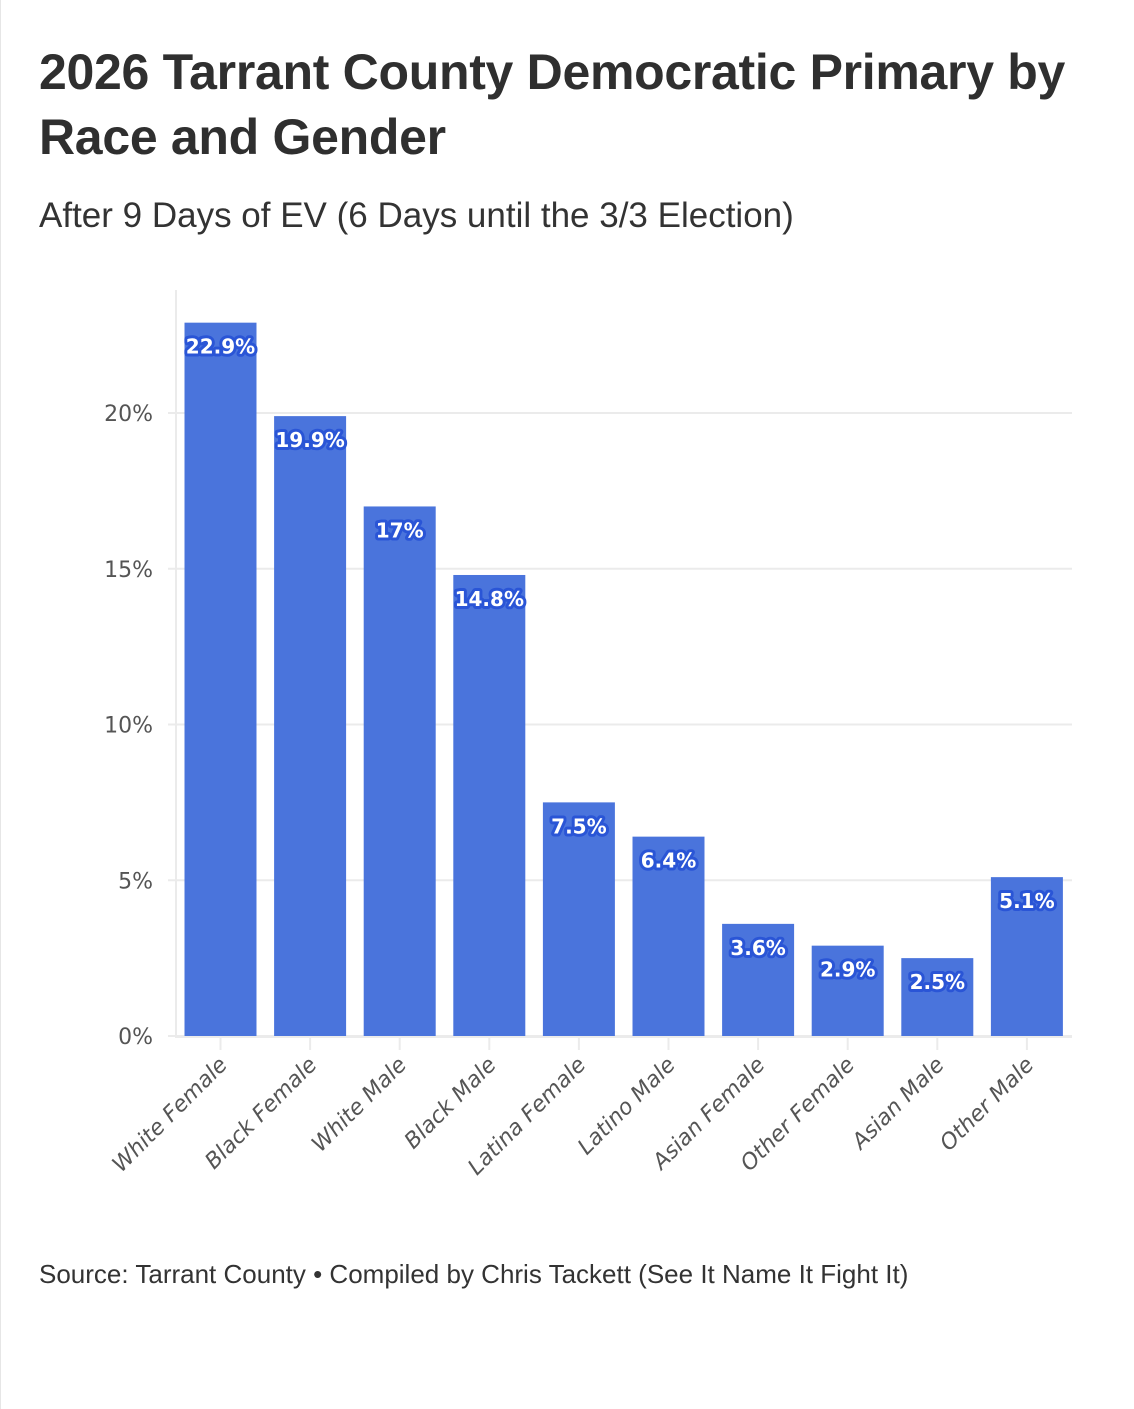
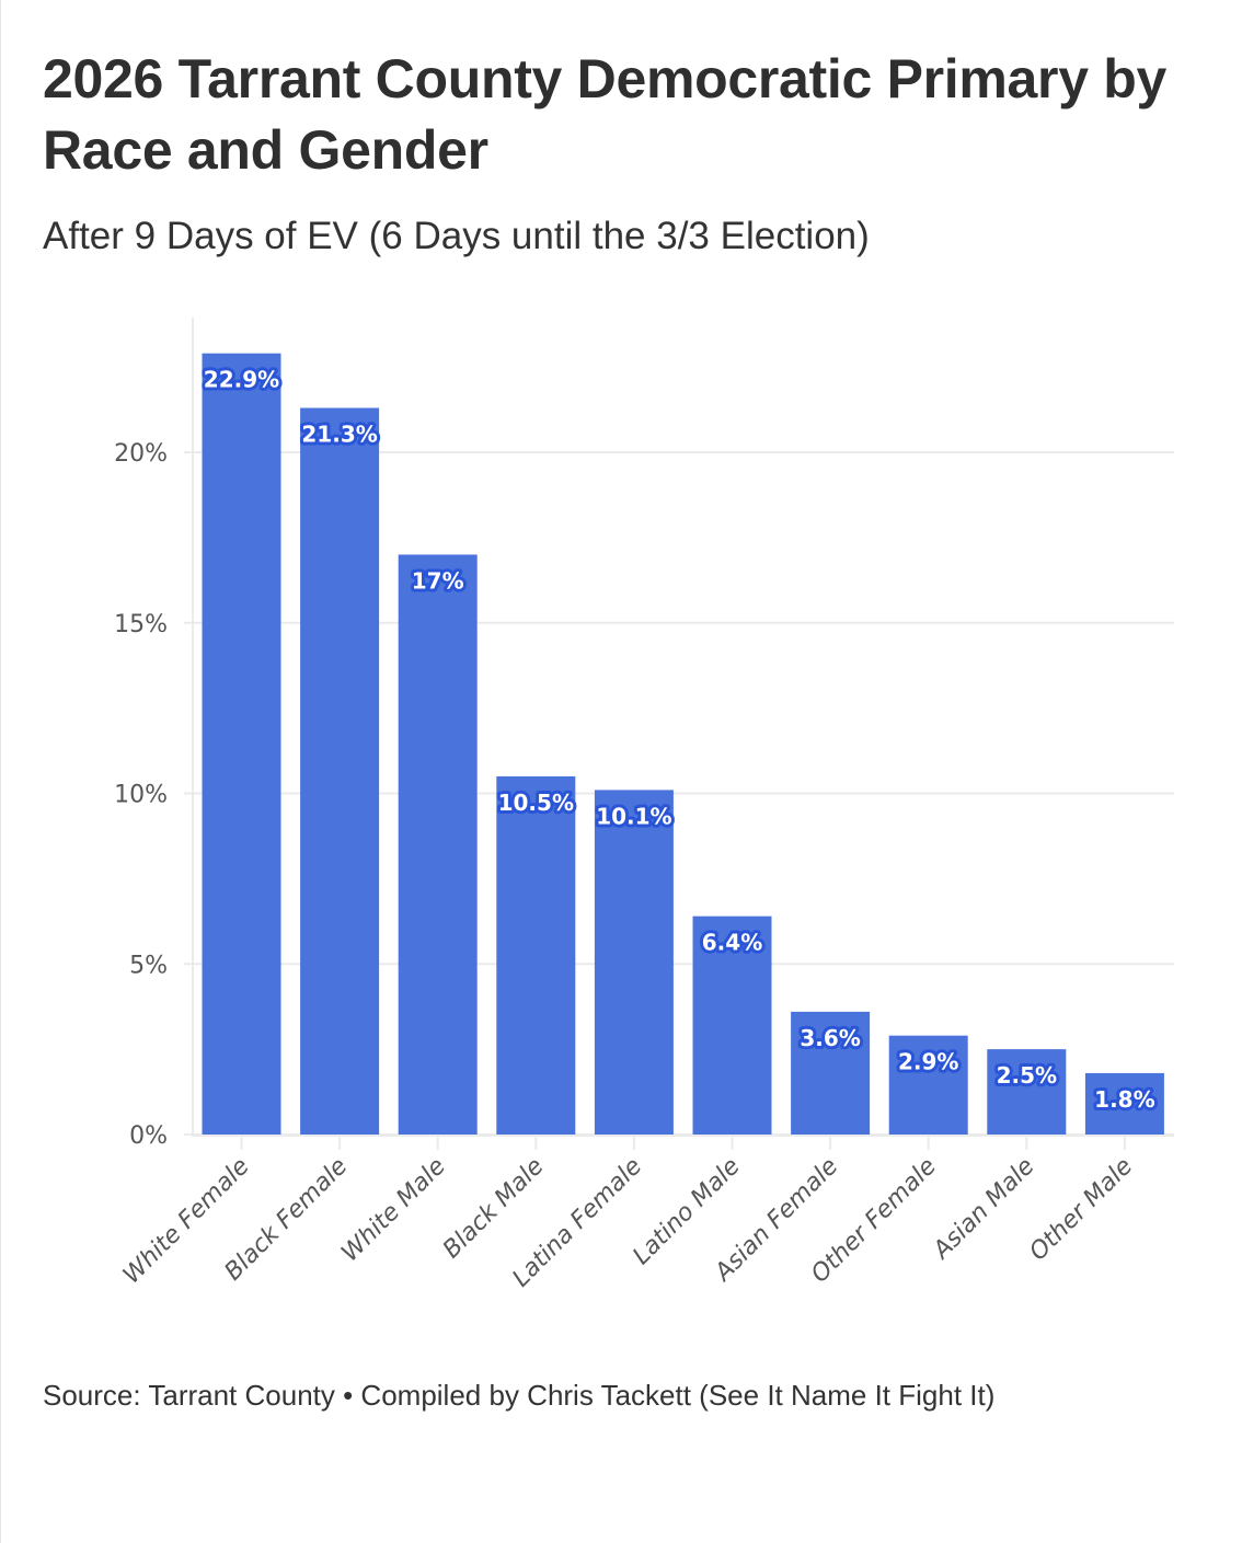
Black Female: 19.9% -> 21.3%
Black Male: 14.8% -> 10.5%
Latina Female: 7.5% -> 10.1%
Other Male: 5.1% -> 1.8%
